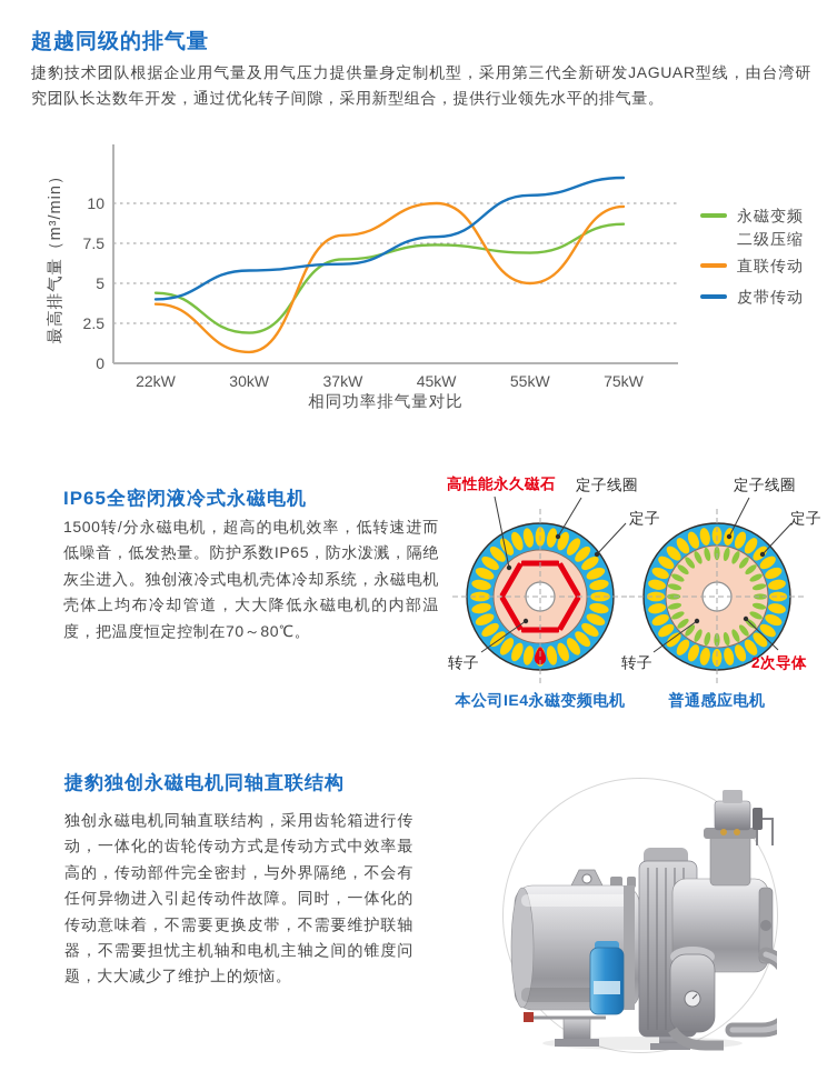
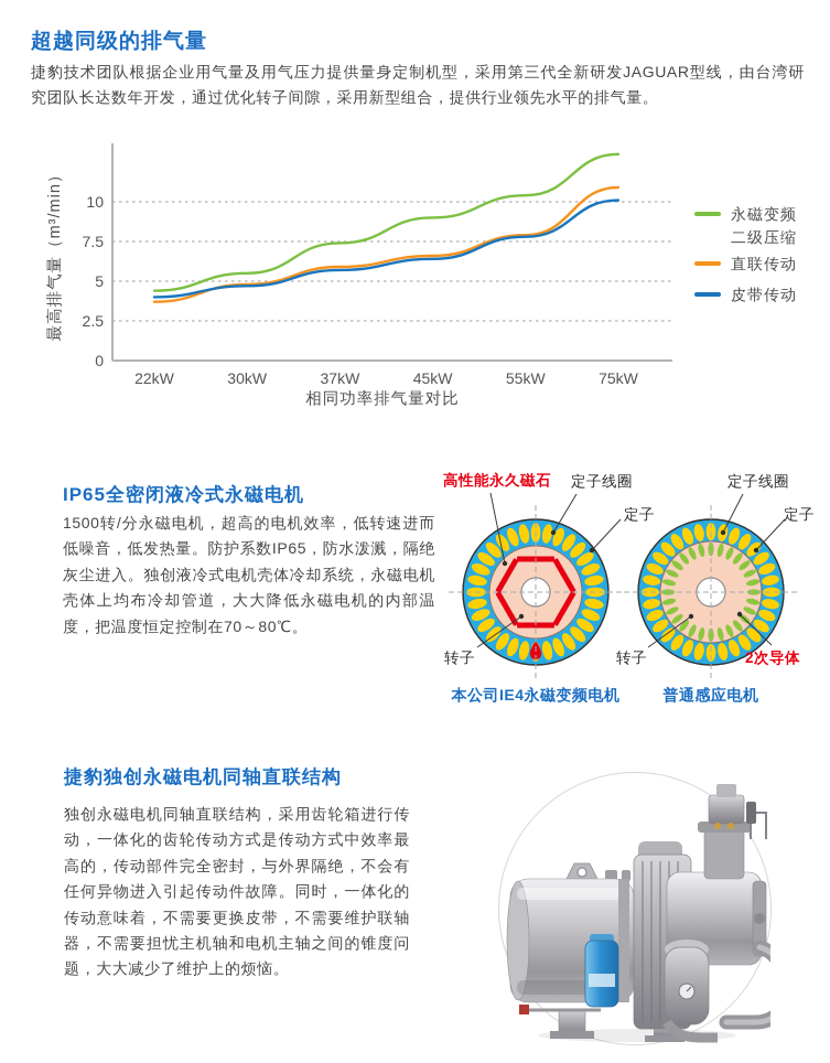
永磁变频二级压缩/30kW: 1.9 -> 5.5
直联传动/30kW: 0.7 -> 4.8
皮带传动/30kW: 5.8 -> 4.7
永磁变频二级压缩/37kW: 6.5 -> 7.4
直联传动/37kW: 8.0 -> 5.9
皮带传动/37kW: 6.2 -> 5.7
永磁变频二级压缩/45kW: 7.4 -> 9.0
直联传动/45kW: 10.0 -> 6.6
皮带传动/45kW: 7.9 -> 6.4
永磁变频二级压缩/55kW: 6.9 -> 10.4
直联传动/55kW: 5.0 -> 7.9
皮带传动/55kW: 10.5 -> 7.8
永磁变频二级压缩/75kW: 8.7 -> 13.0
直联传动/75kW: 9.8 -> 10.9
皮带传动/75kW: 11.6 -> 10.1
